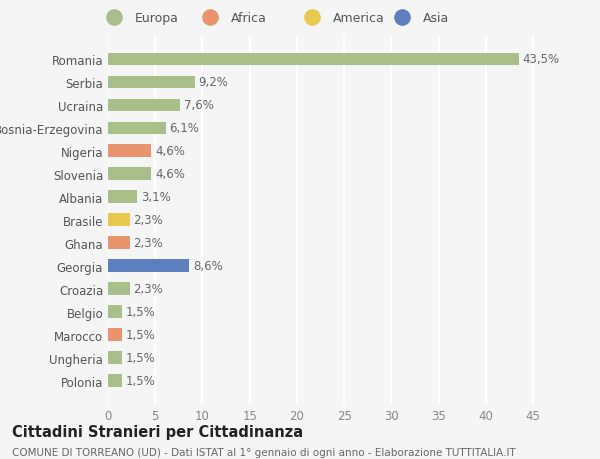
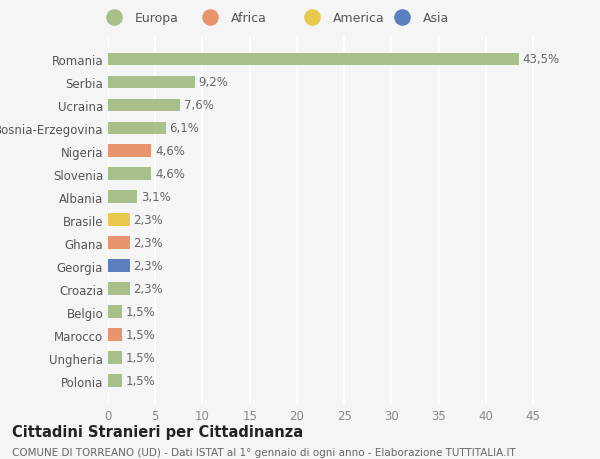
Georgia: 8,6% -> 2,3%
